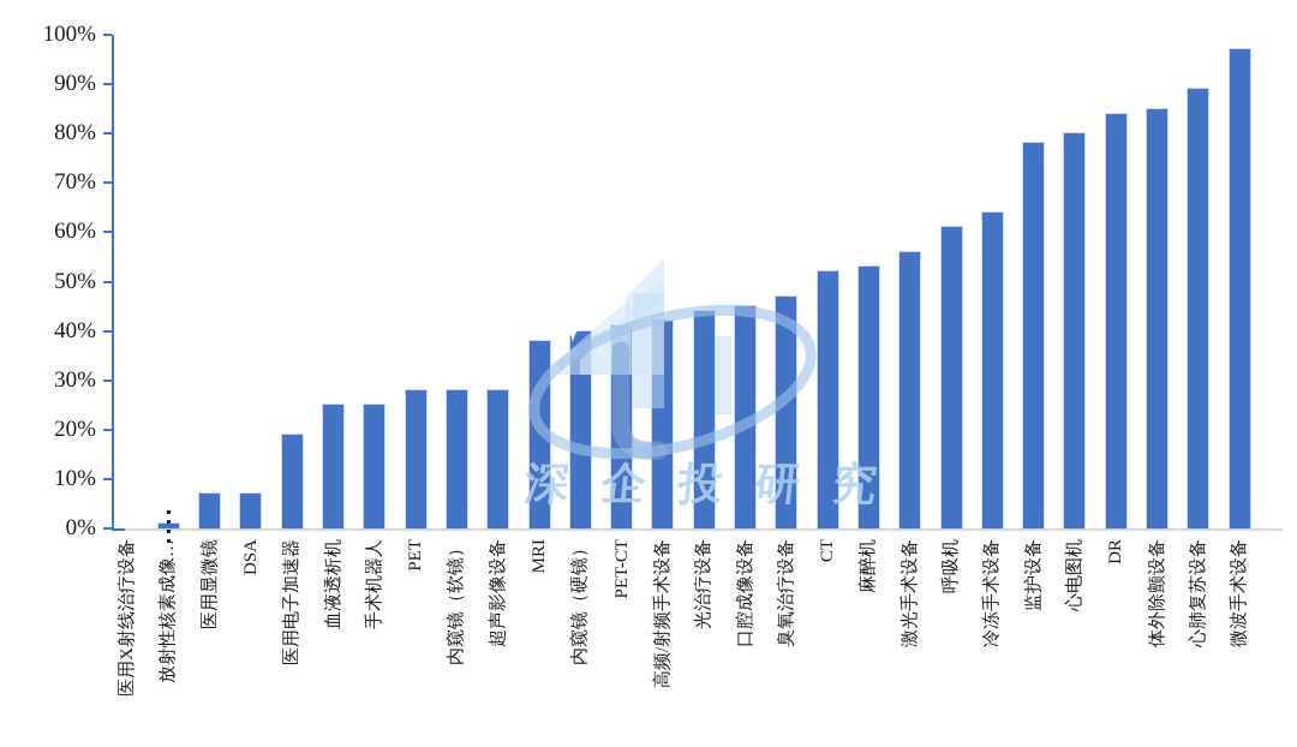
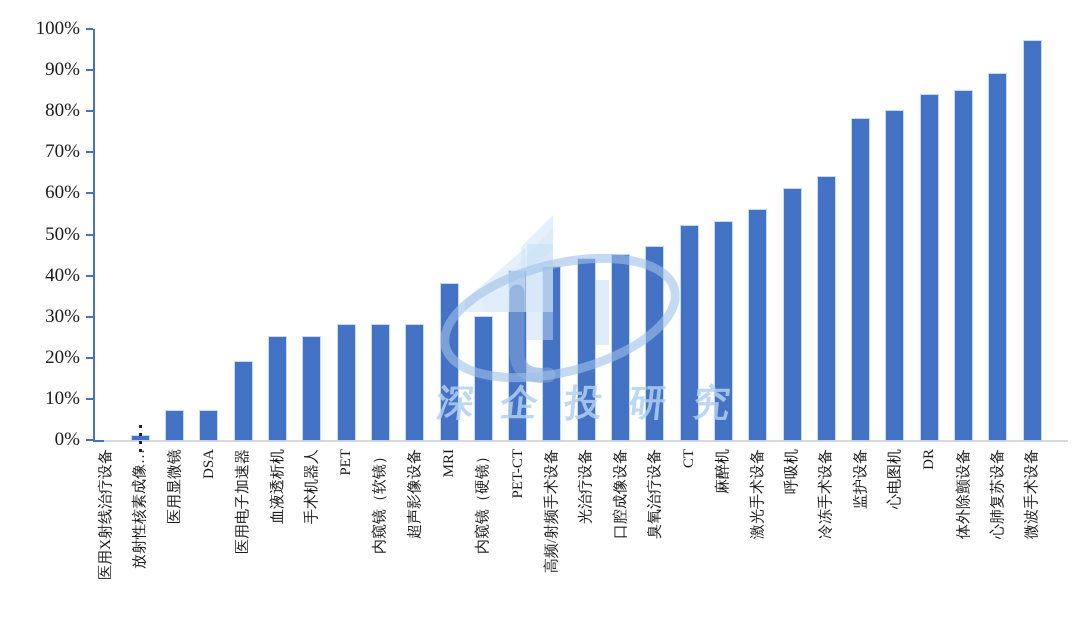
内窥镜（硬镜）: 40% -> 30%
